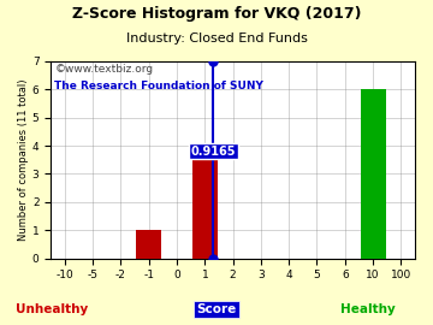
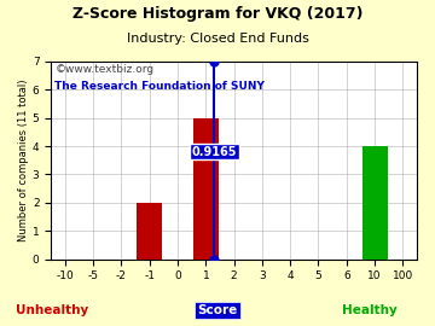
-1: 1 -> 2
1: 4 -> 5
10: 6 -> 4
